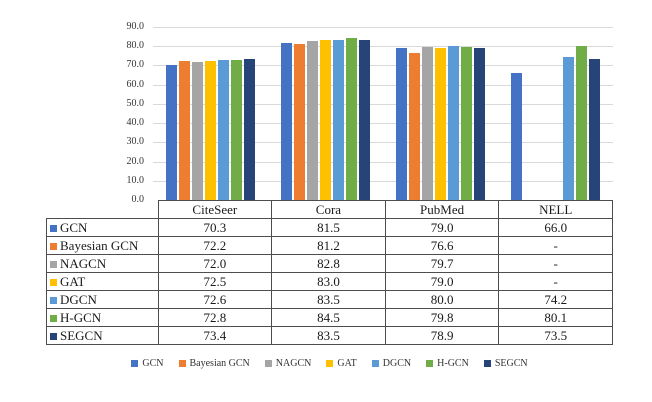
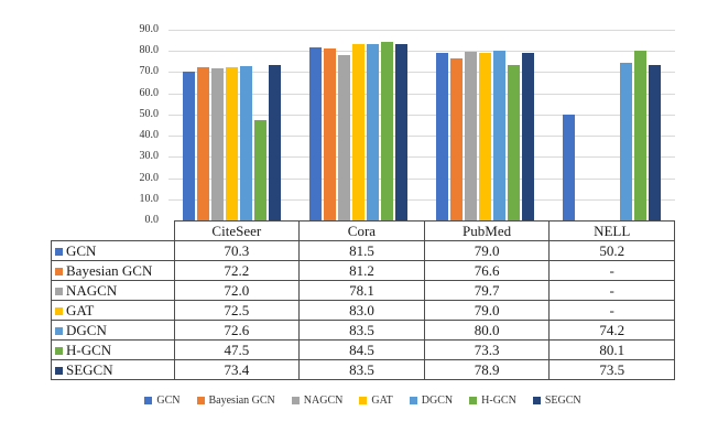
H-GCN/CiteSeer: 72.8 -> 47.5
NAGCN/Cora: 82.8 -> 78.1
H-GCN/PubMed: 79.8 -> 73.3
GCN/NELL: 66.0 -> 50.2
